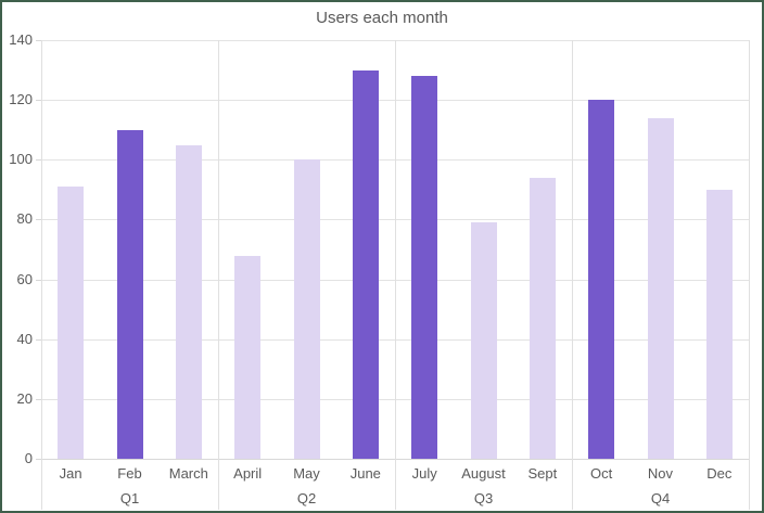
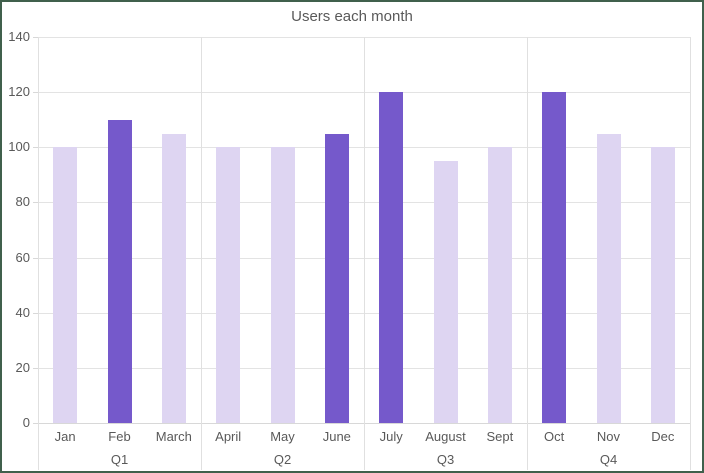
Jan: 91 -> 100
April: 68 -> 100
June: 130 -> 105
July: 128 -> 120
August: 79 -> 95
Sept: 94 -> 100
Nov: 114 -> 105
Dec: 90 -> 100
